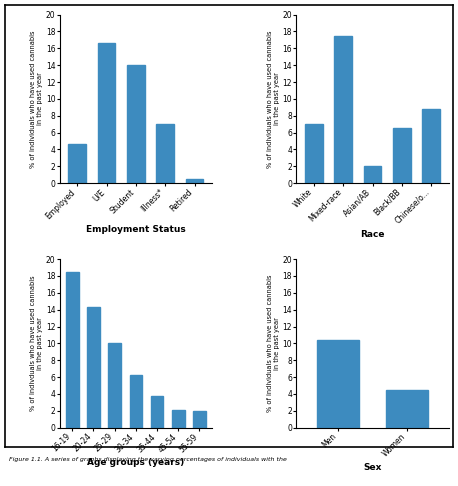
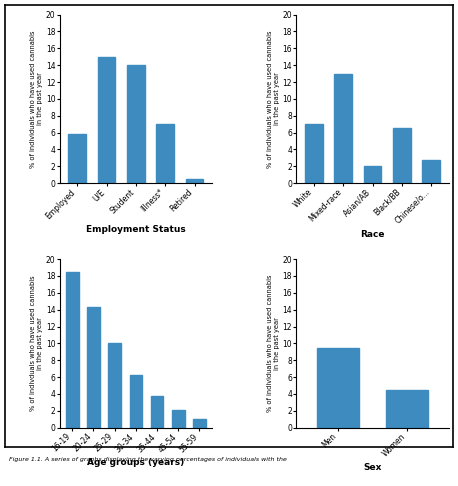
Employed: 4.6 -> 5.8
U/E: 16.6 -> 15.0
Mixed-race: 17.4 -> 13.0
Chinese/o...: 8.8 -> 2.8
55-59: 2.0 -> 1.0
Men: 10.4 -> 9.5
